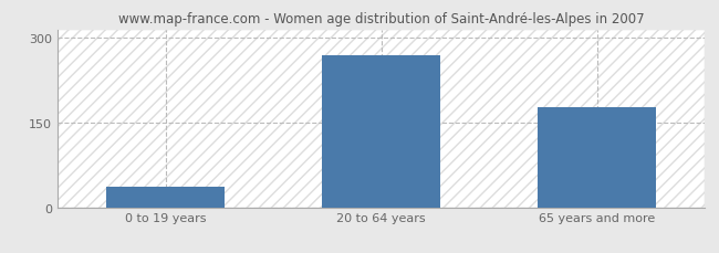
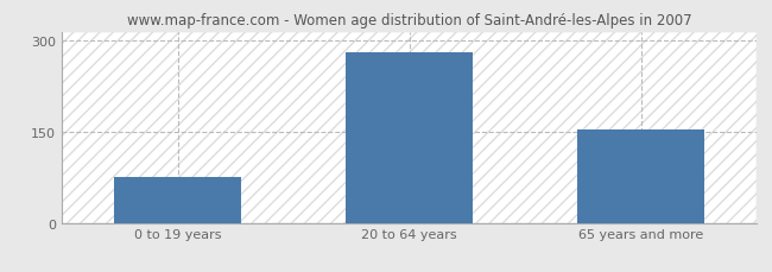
0 to 19 years: 36 -> 75
20 to 64 years: 270 -> 280
65 years and more: 178 -> 153
